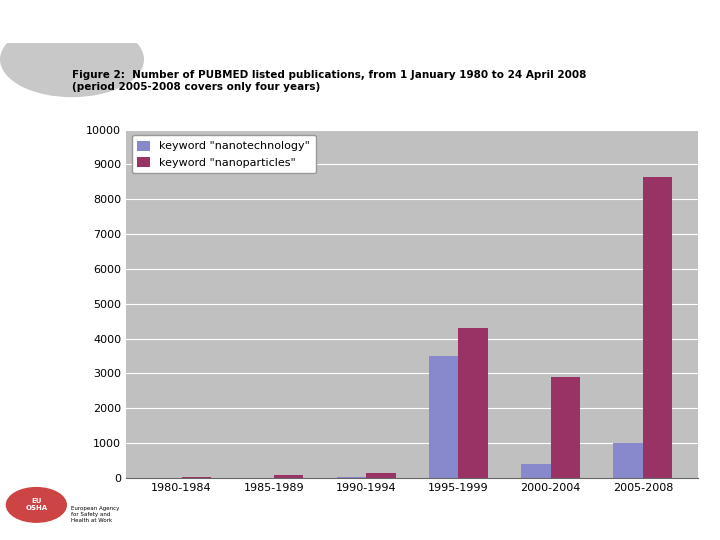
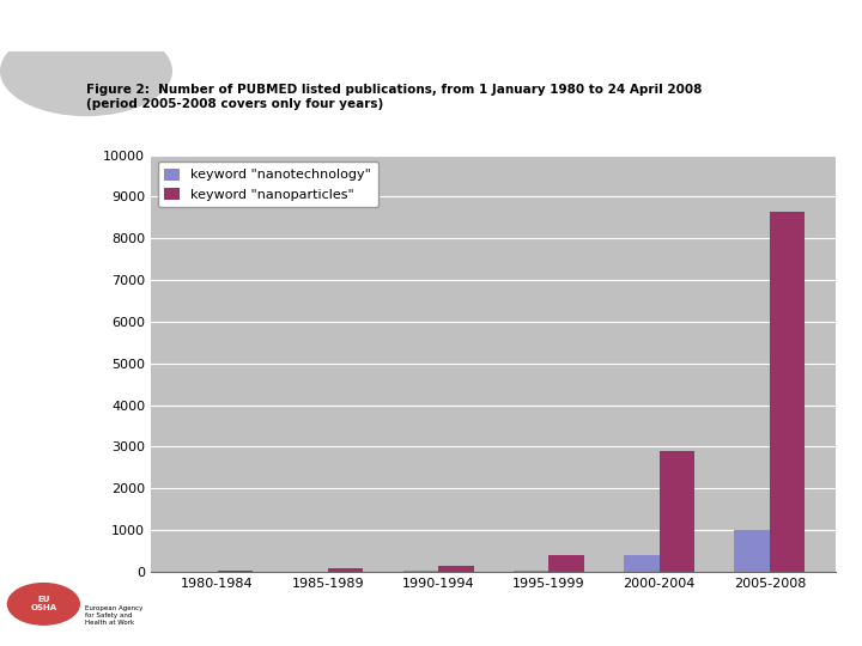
keyword "nanotechnology"/1995-1999: 3500 -> 20
keyword "nanoparticles"/1995-1999: 4300 -> 410
